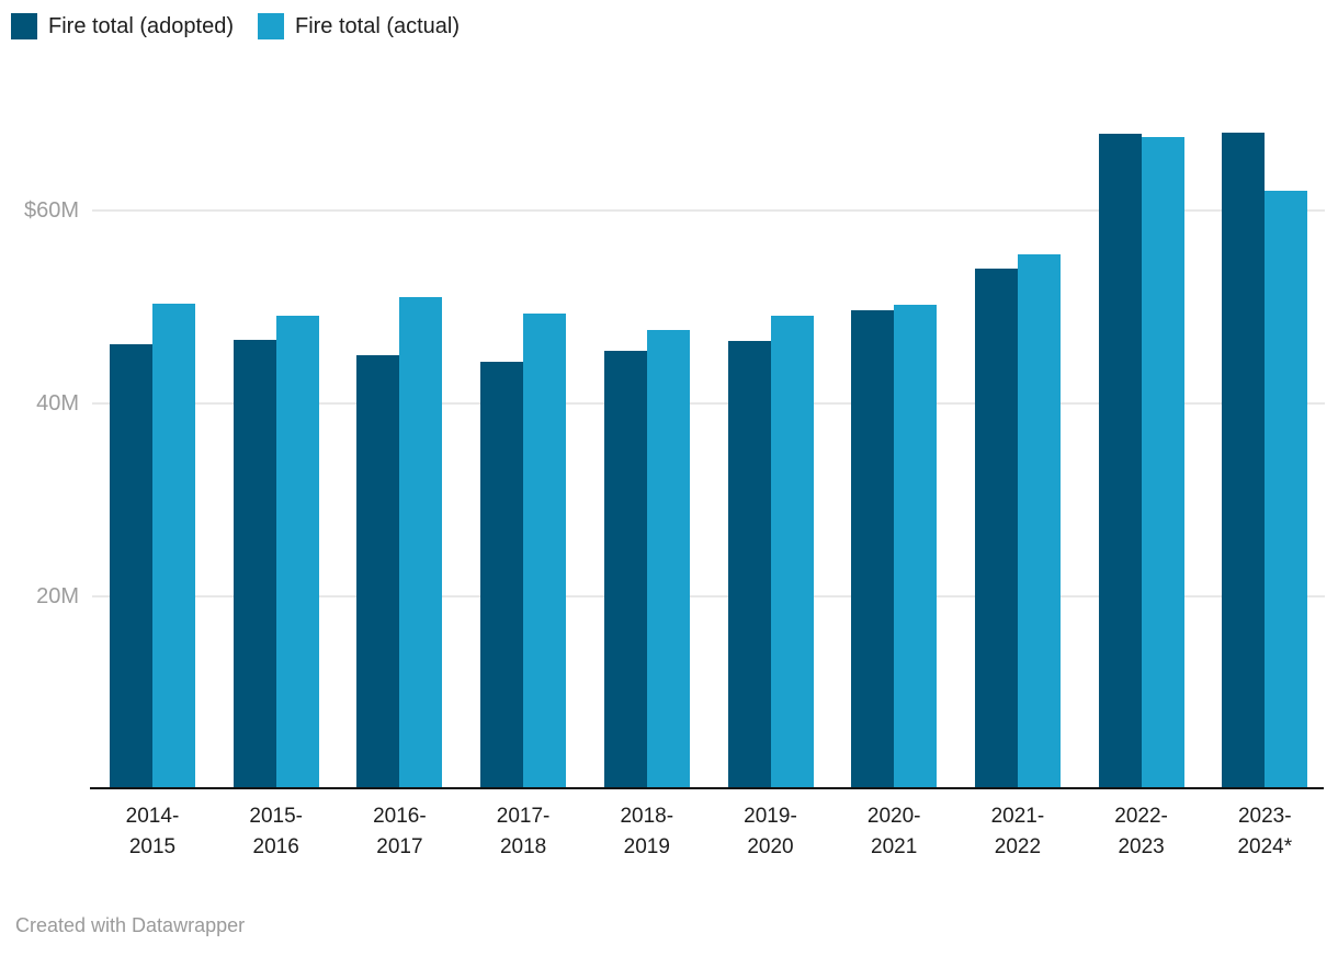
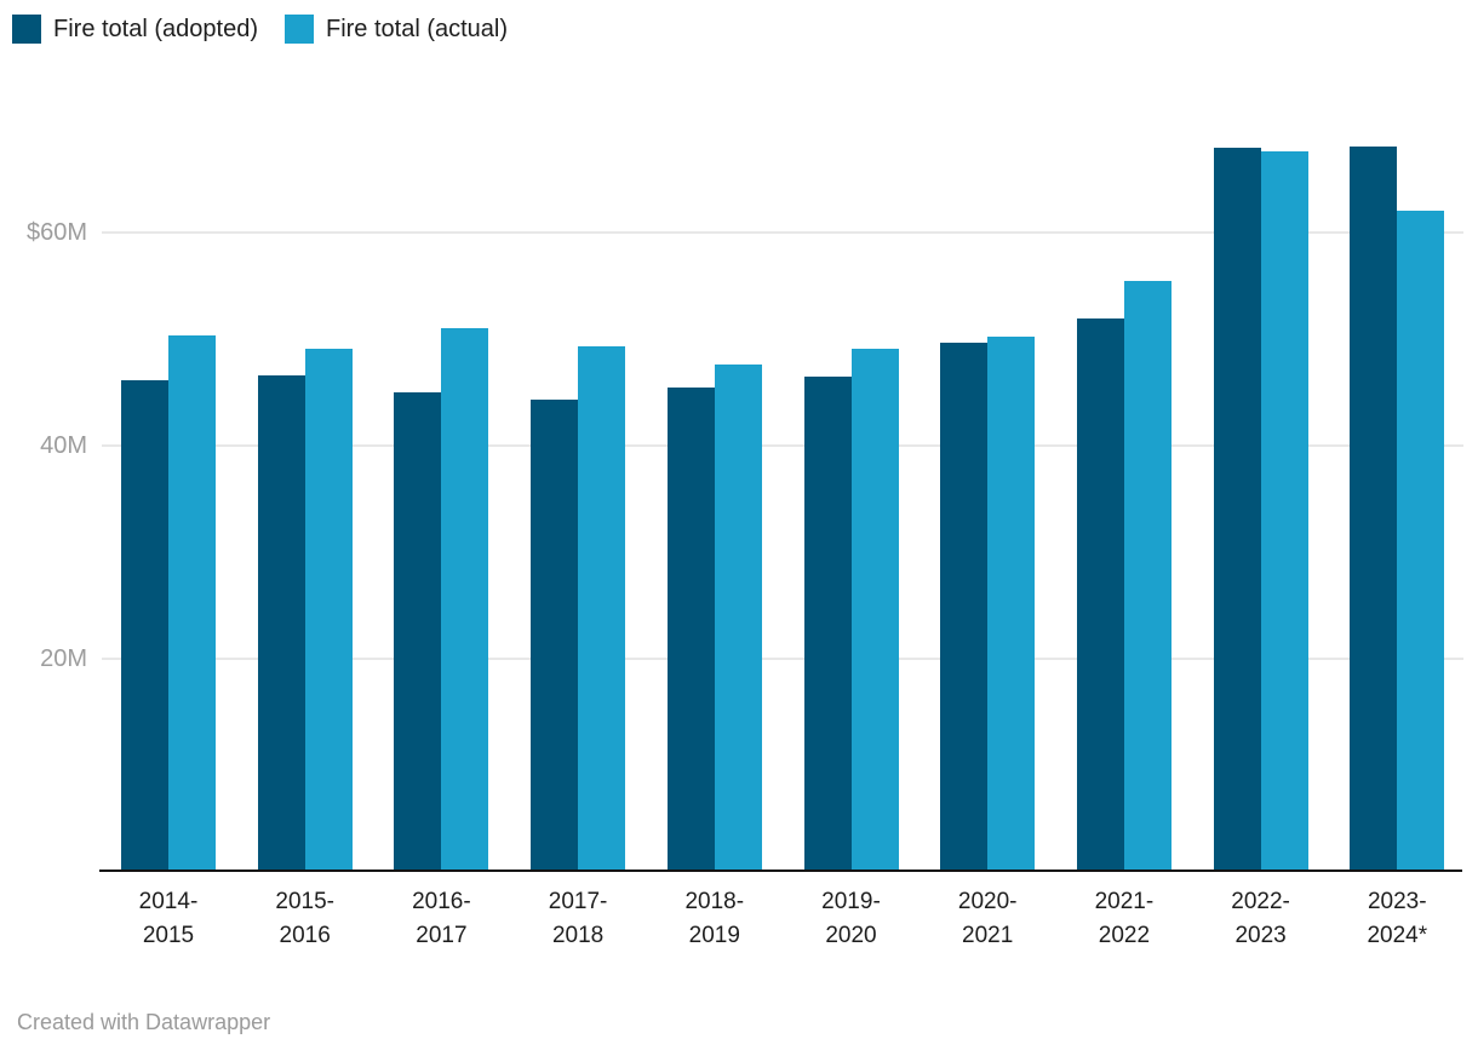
Fire total (adopted)/2021-2022: $54M -> $52M
